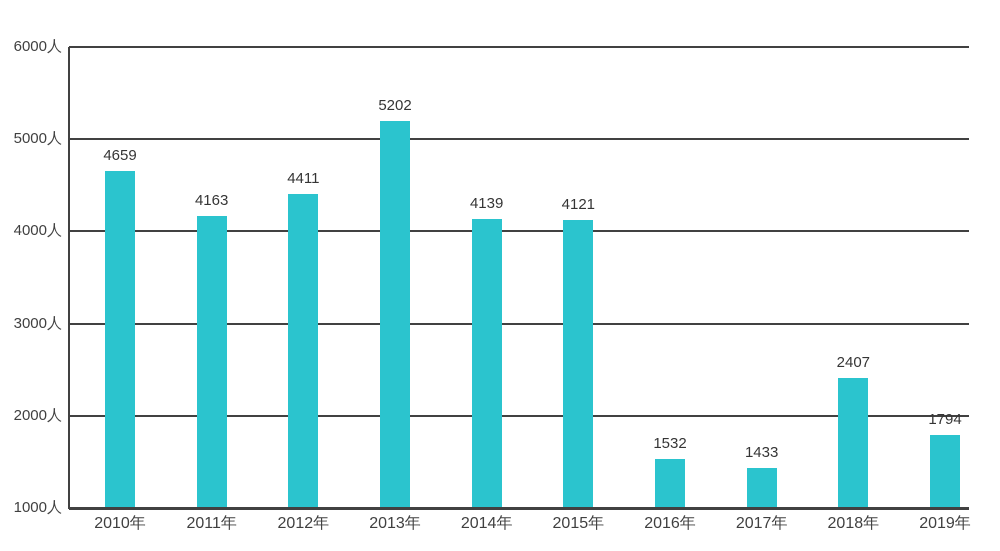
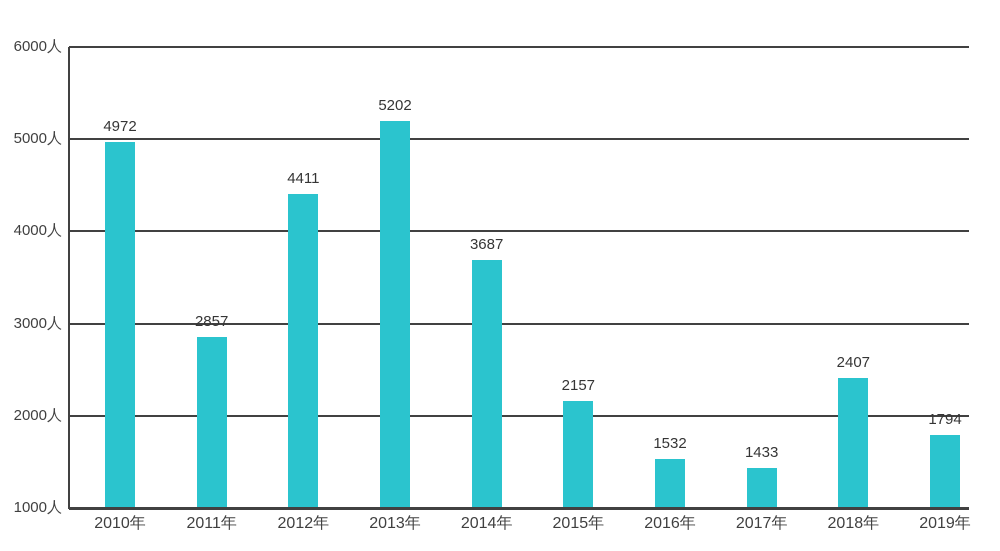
2010年: 4659 -> 4972
2011年: 4163 -> 2857
2014年: 4139 -> 3687
2015年: 4121 -> 2157
